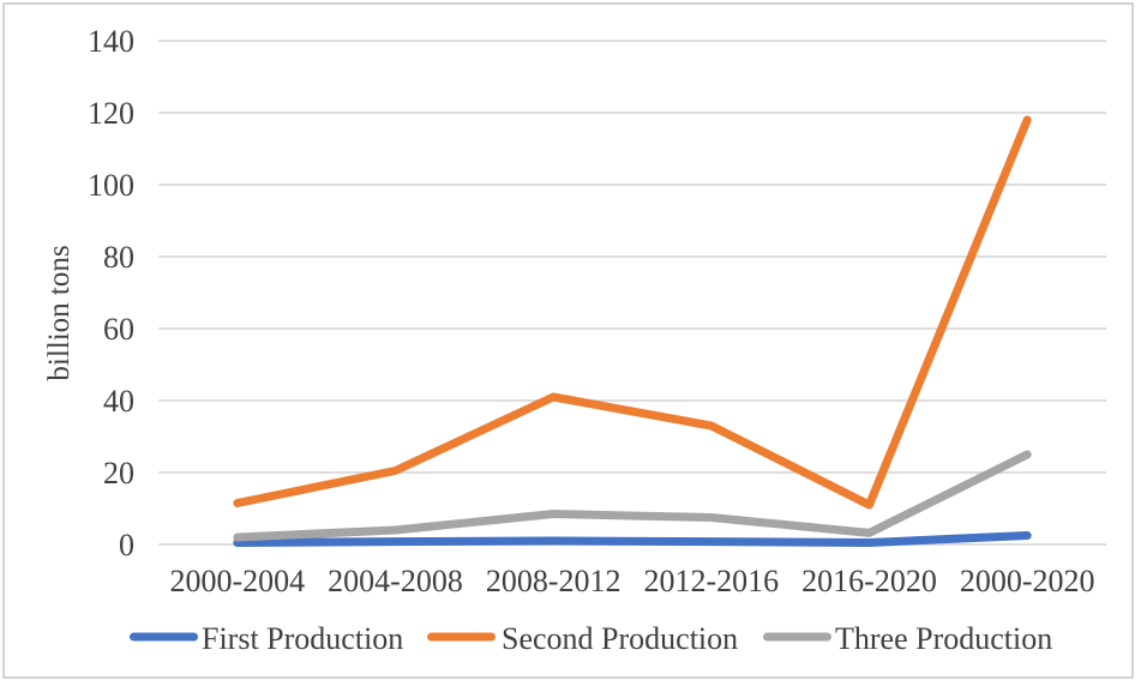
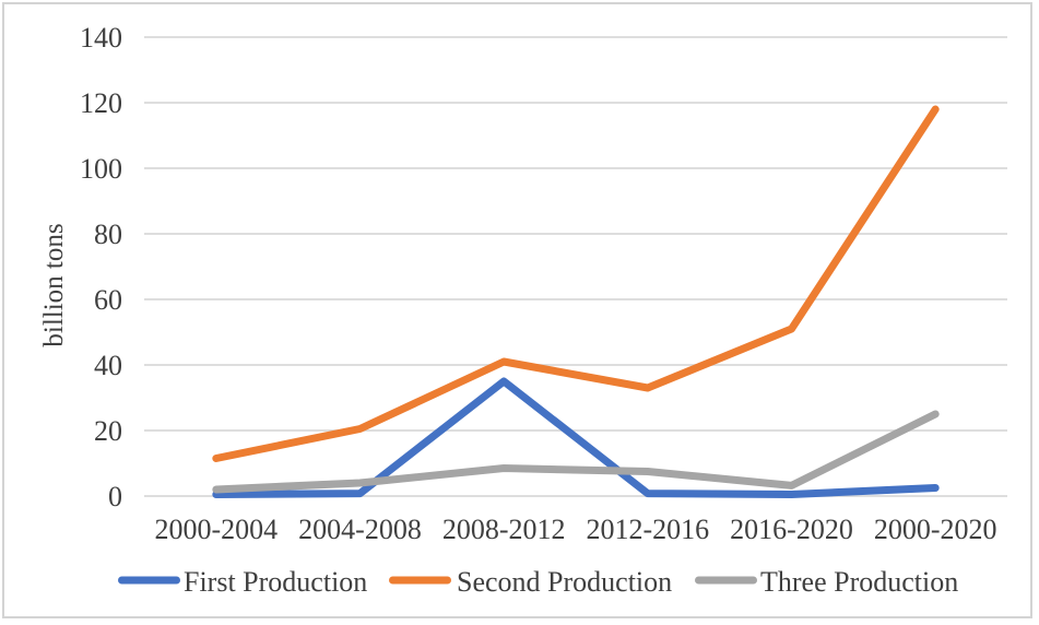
First Production/2008-2012: 1 -> 35
Second Production/2016-2020: 11 -> 51
